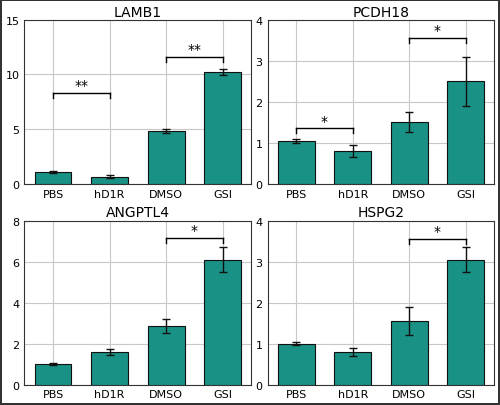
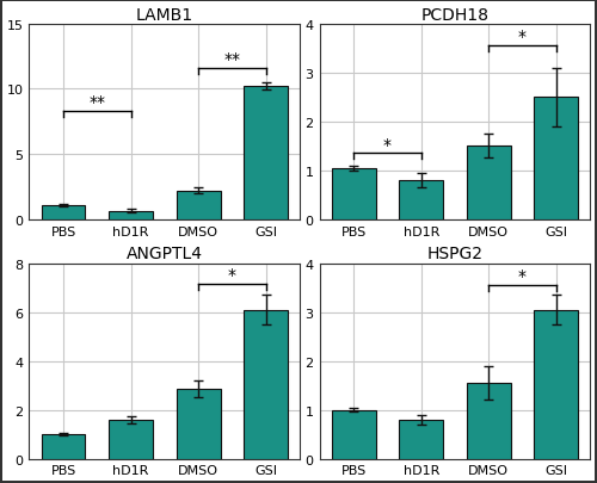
LAMB1/DMSO: 4.8 -> 2.2
